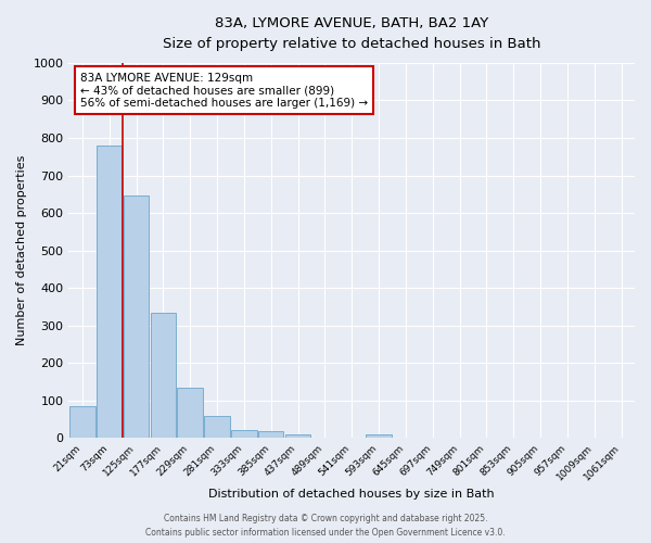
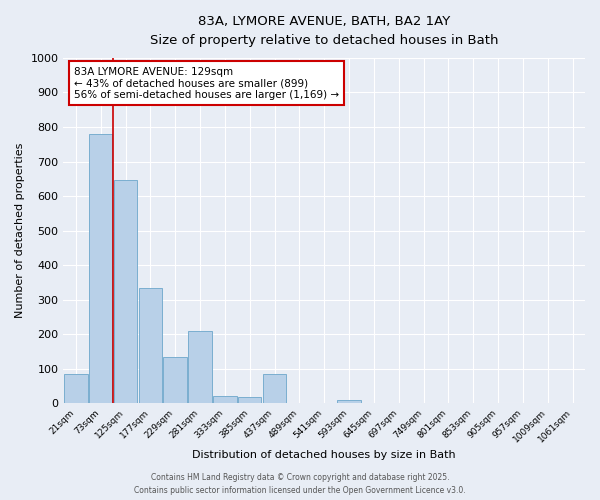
281sqm: 60 -> 210
437sqm: 10 -> 85
